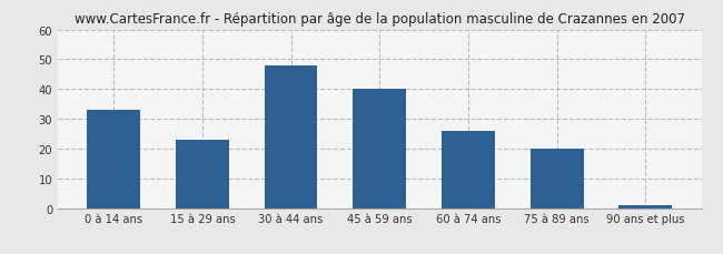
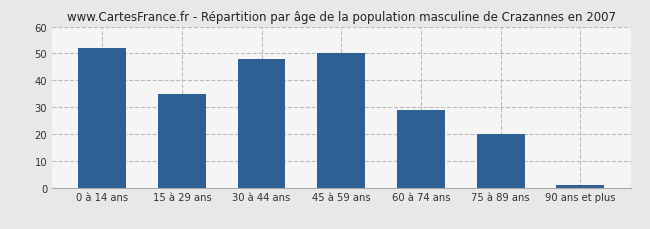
0 à 14 ans: 33 -> 52
15 à 29 ans: 23 -> 35
45 à 59 ans: 40 -> 50
60 à 74 ans: 26 -> 29
